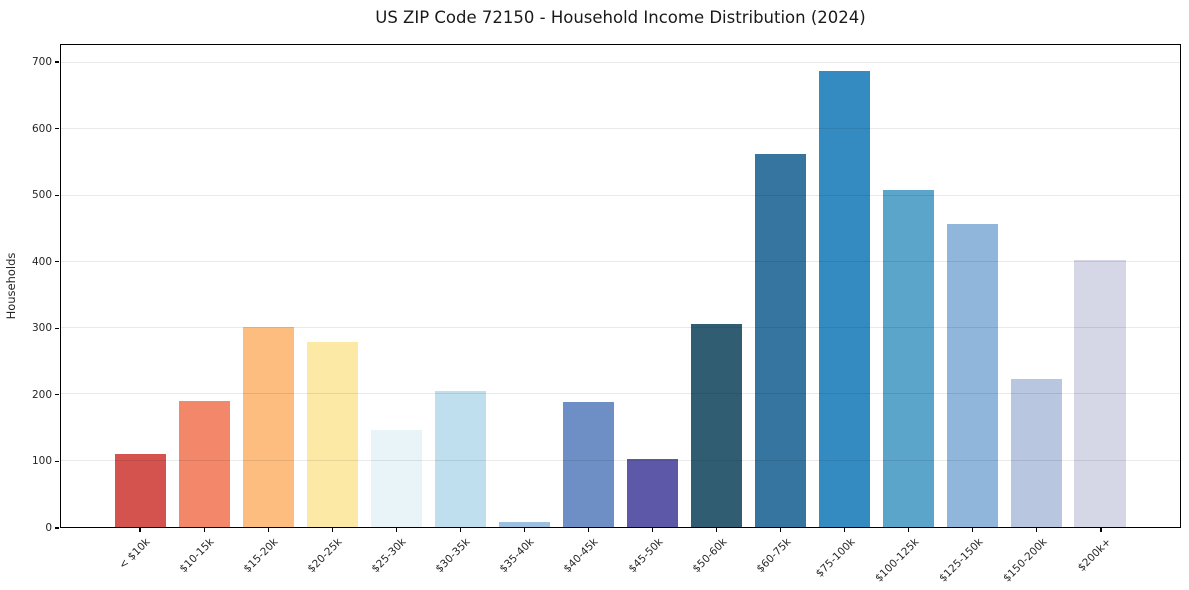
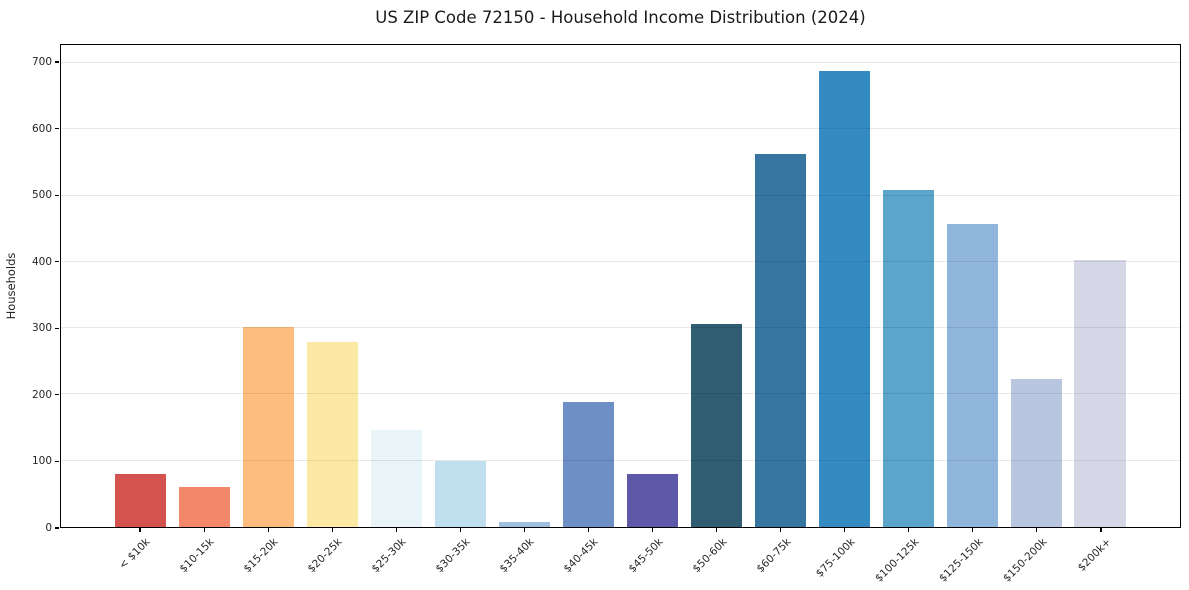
< $10k: 110 -> 80
$10-15k: 190 -> 60
$30-35k: 200 -> 100
$45-50k: 100 -> 80
